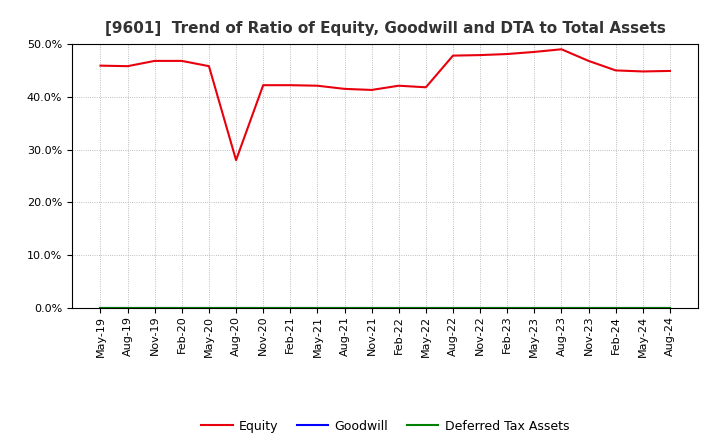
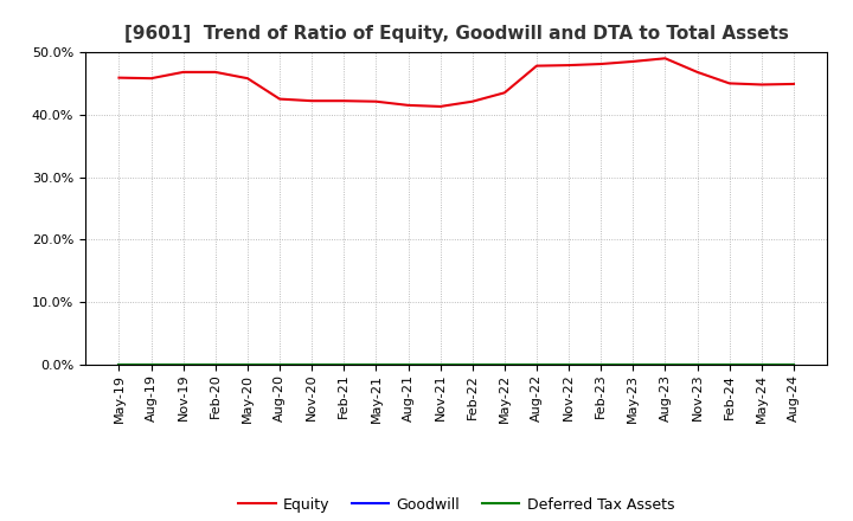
Equity/Aug-20: 28.0% -> 42.5%
Equity/May-22: 41.8% -> 43.5%
